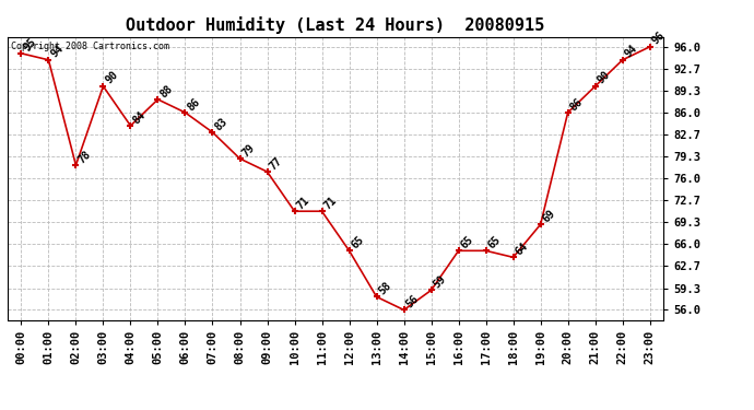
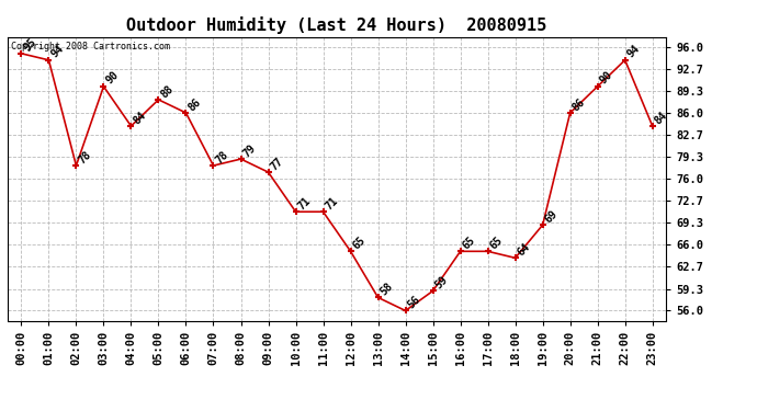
07:00: 83 -> 78
23:00: 96 -> 84
